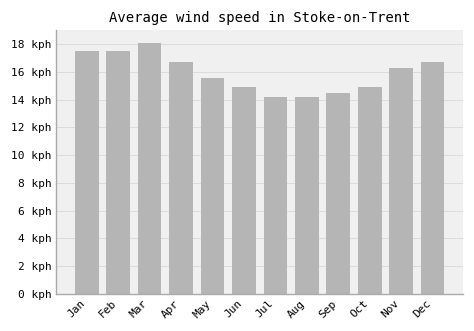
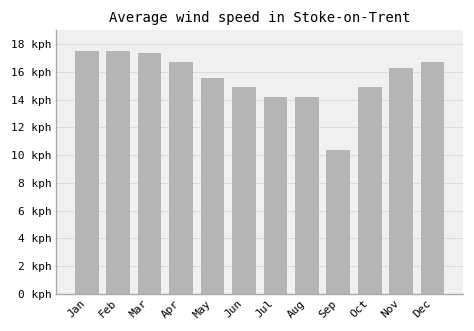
Mar: 18.1 kph -> 17.4 kph
Sep: 14.5 kph -> 10.4 kph
